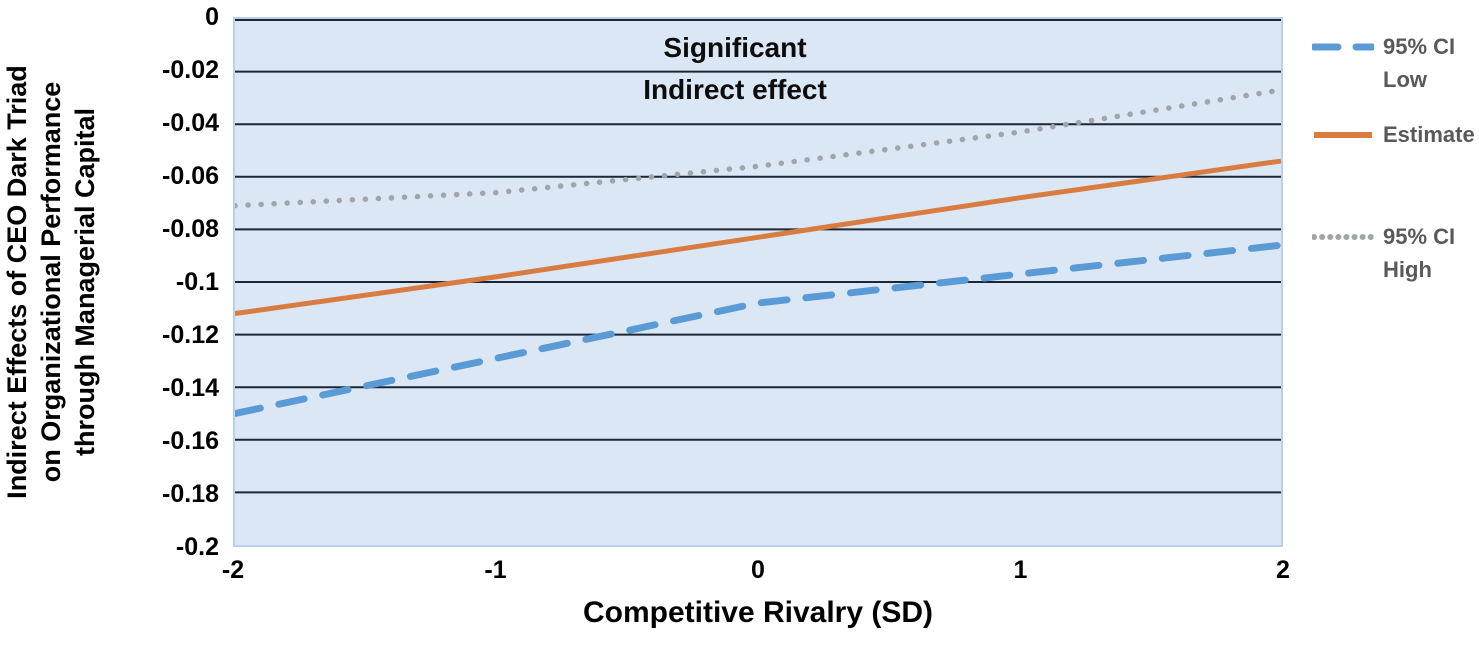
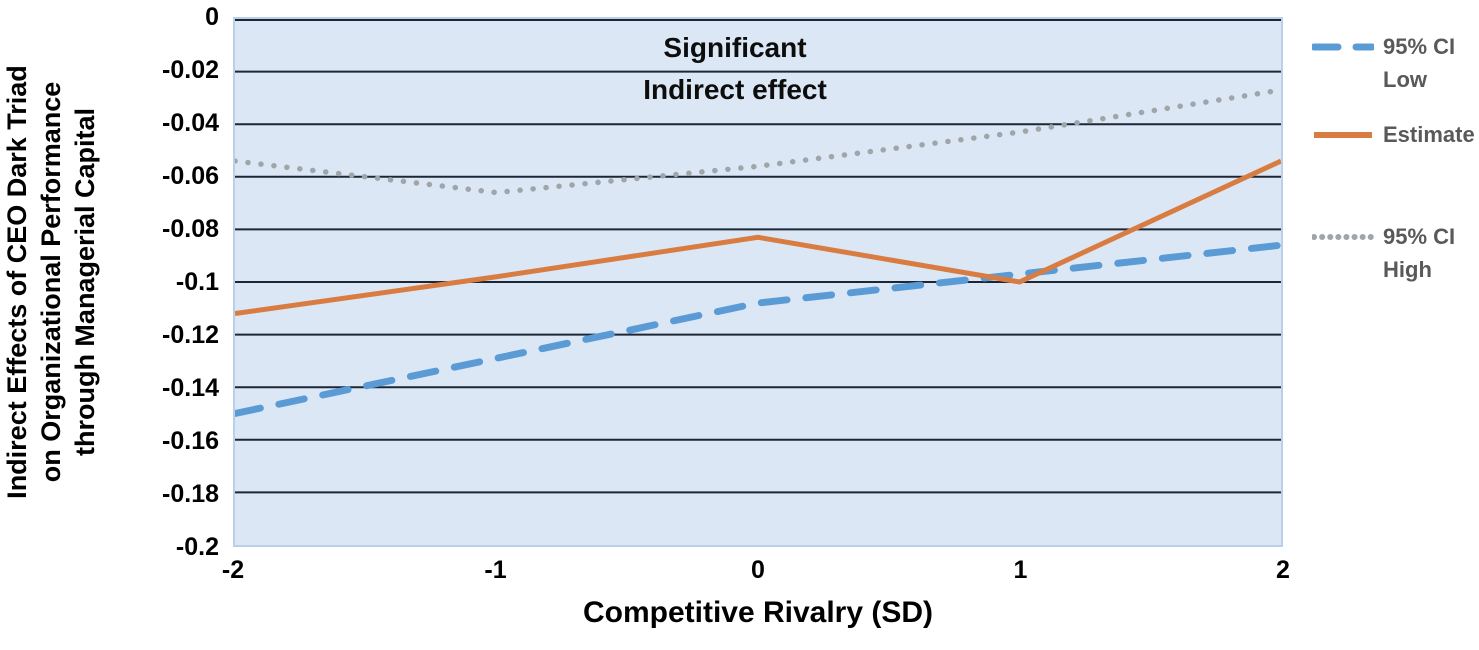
95% CI High/-2: -0.071 -> -0.054
Estimate/1: -0.068 -> -0.100
